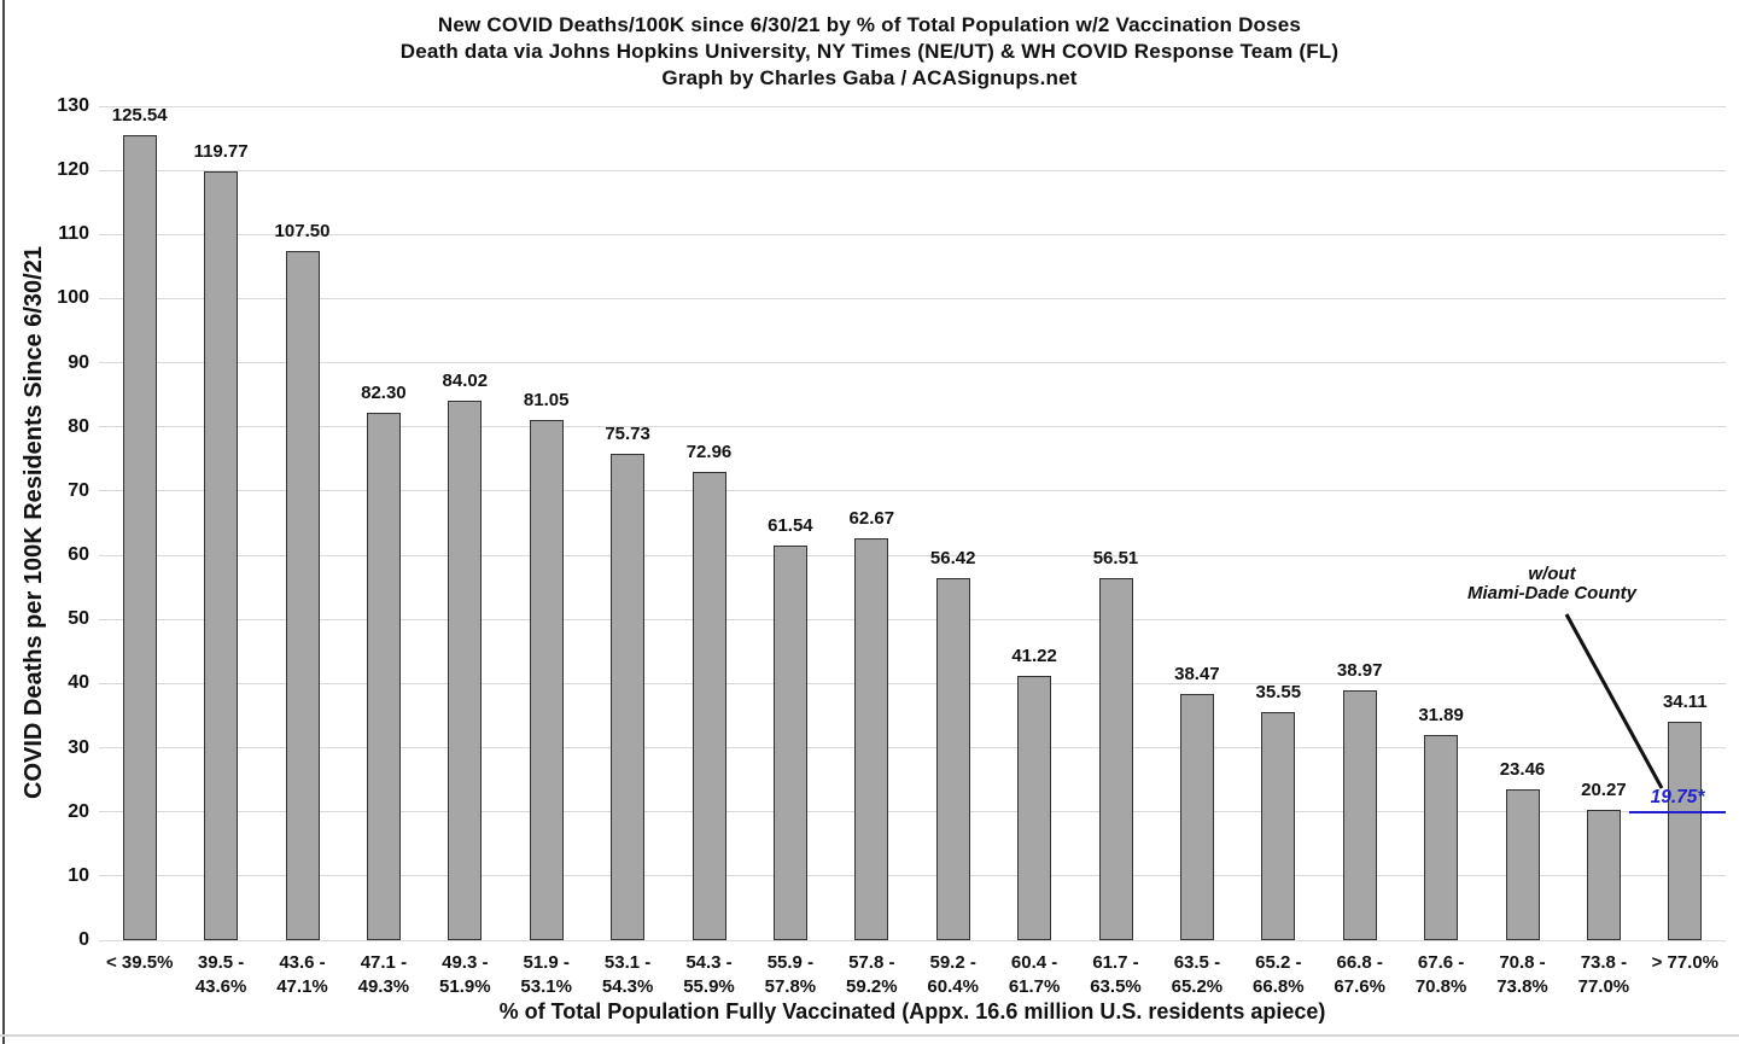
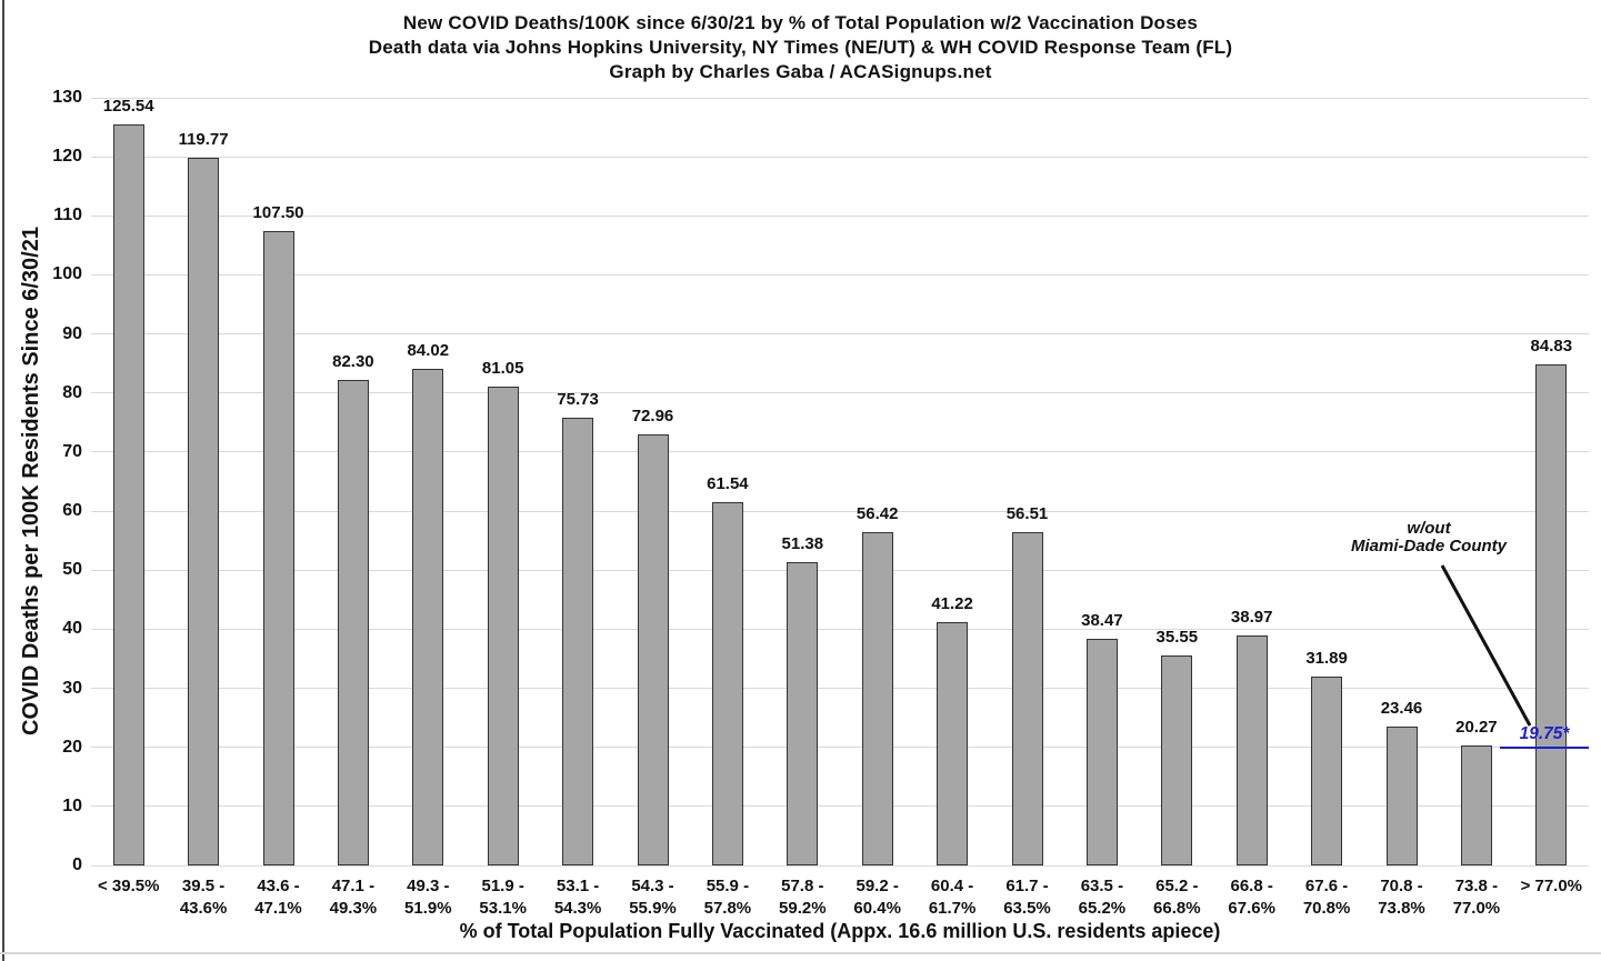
57.8 - 59.2%: 62.67 -> 51.38
> 77.0%: 34.11 -> 84.83
